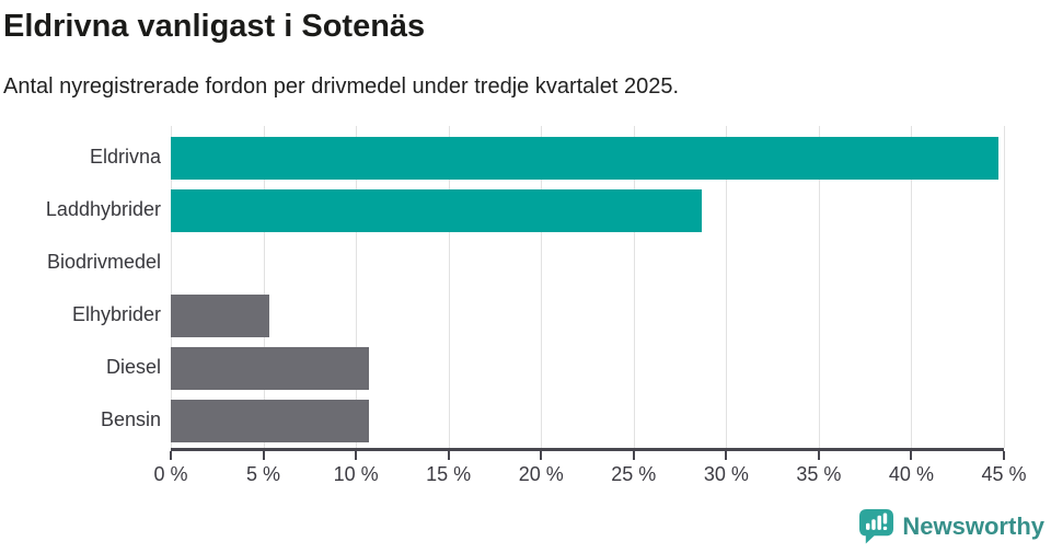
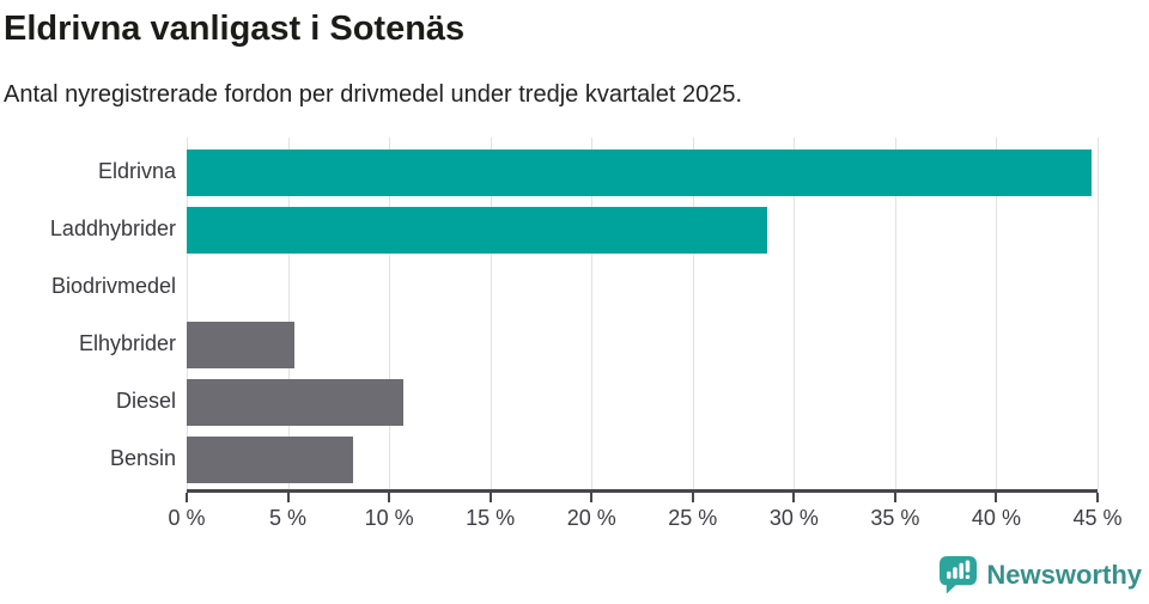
Bensin: 10.7% -> 8.2%
